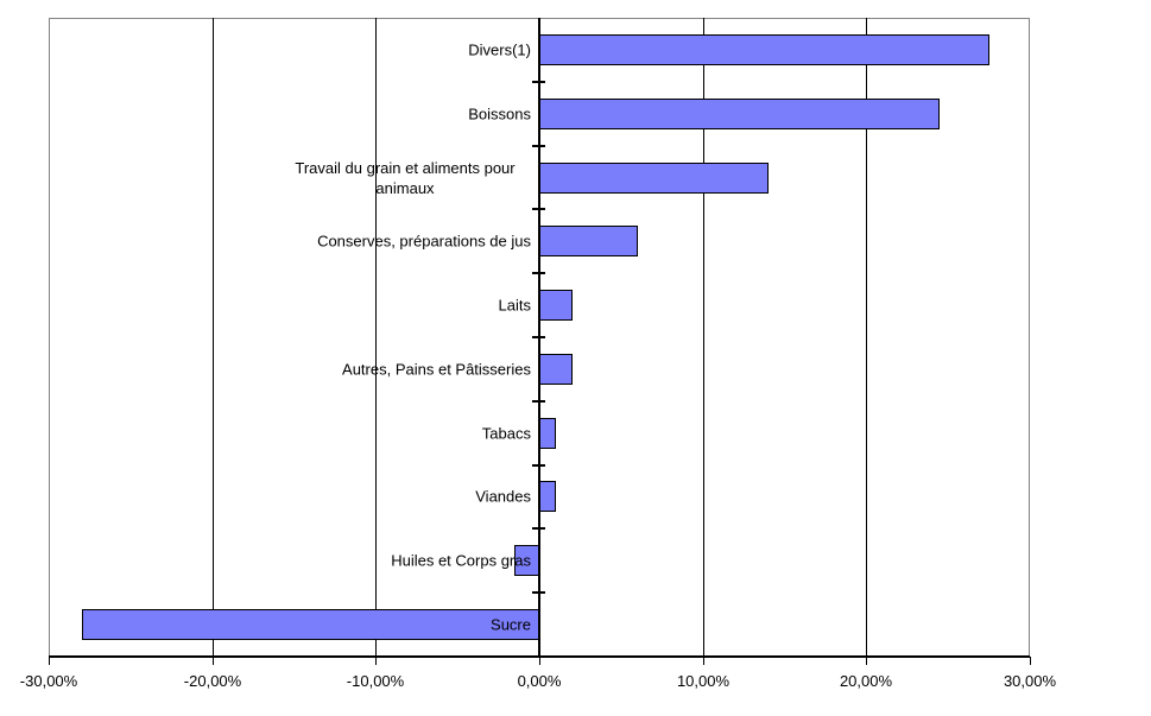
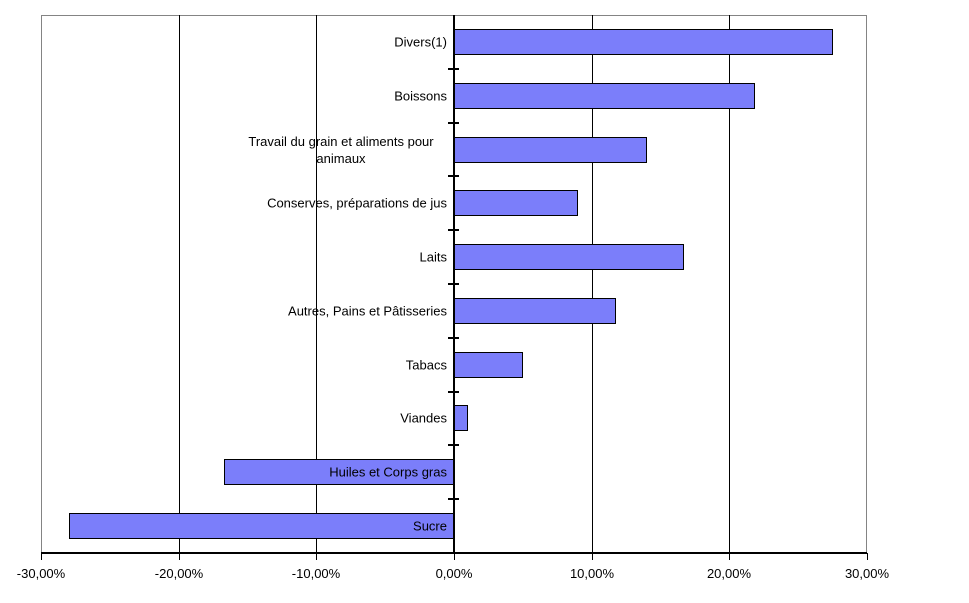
Boissons: 24,5% -> 21,9%
Conserves, préparations de jus: 6,0% -> 9,0%
Laits: 2,0% -> 16,7%
Autres, Pains et Pâtisseries: 2,0% -> 11,8%
Tabacs: 1,0% -> 5,0%
Huiles et Corps gras: -1,5% -> -16,7%
